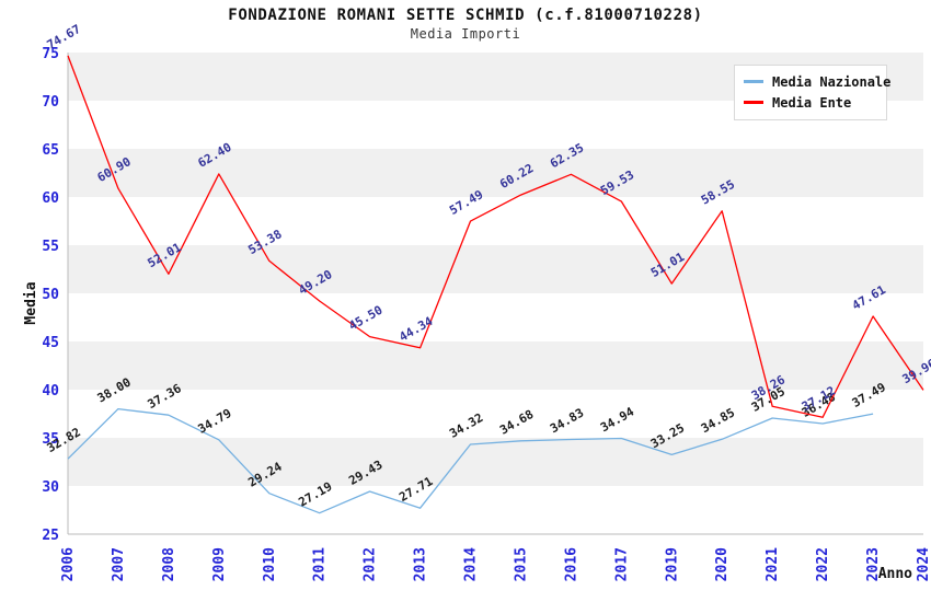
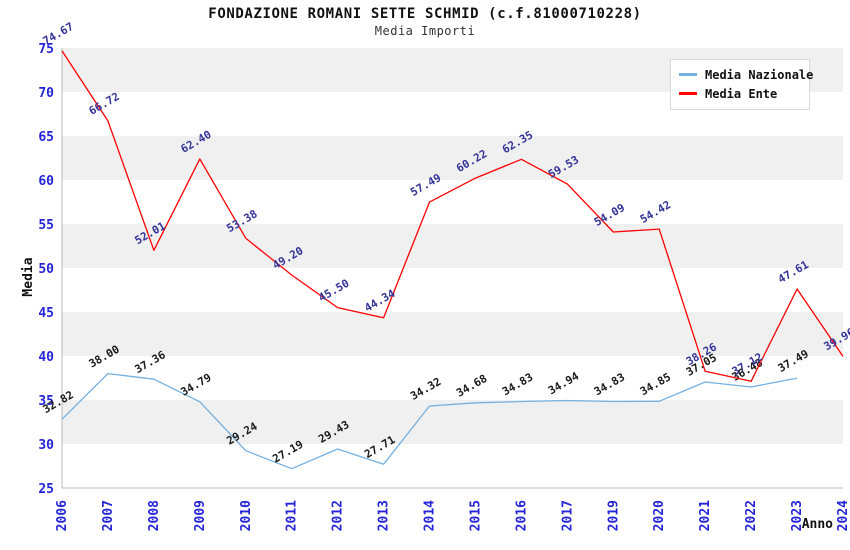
Media Ente/2007: 60.90 -> 66.72
Media Nazionale/2019: 33.25 -> 34.83
Media Ente/2019: 51.01 -> 54.09
Media Ente/2020: 58.55 -> 54.42
